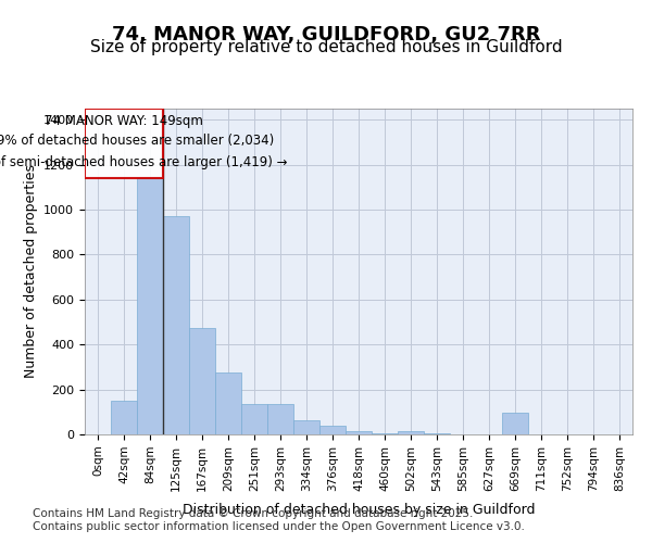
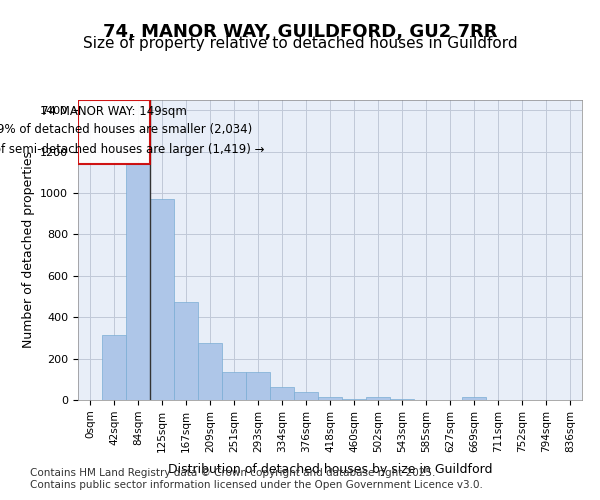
42sqm: 150 -> 315
669sqm: 95 -> 15
